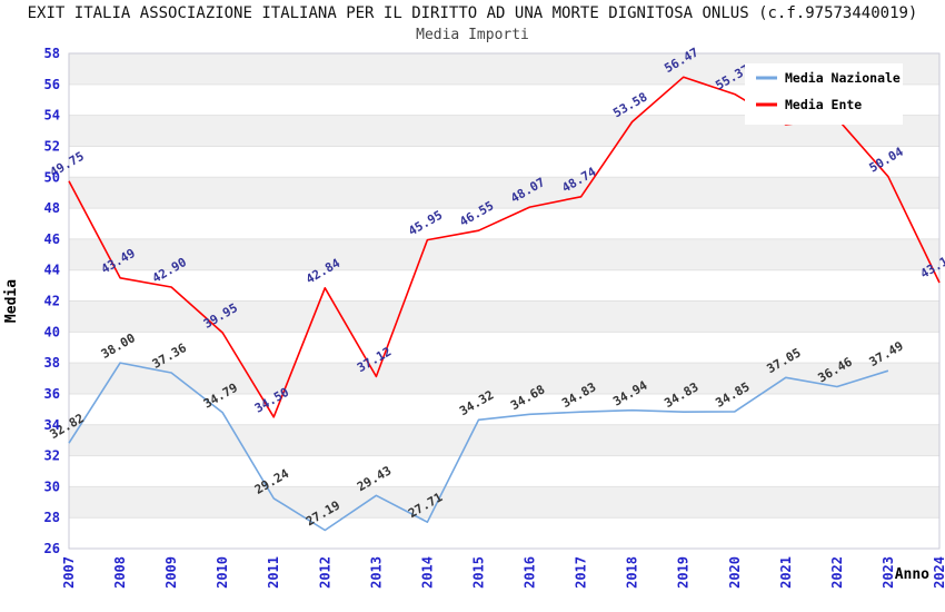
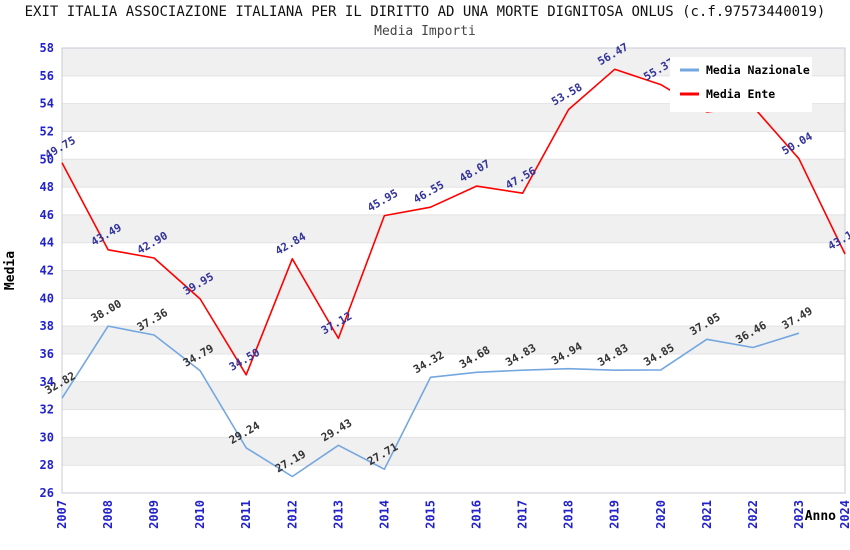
Media Ente/2017: 48.74 -> 47.56
